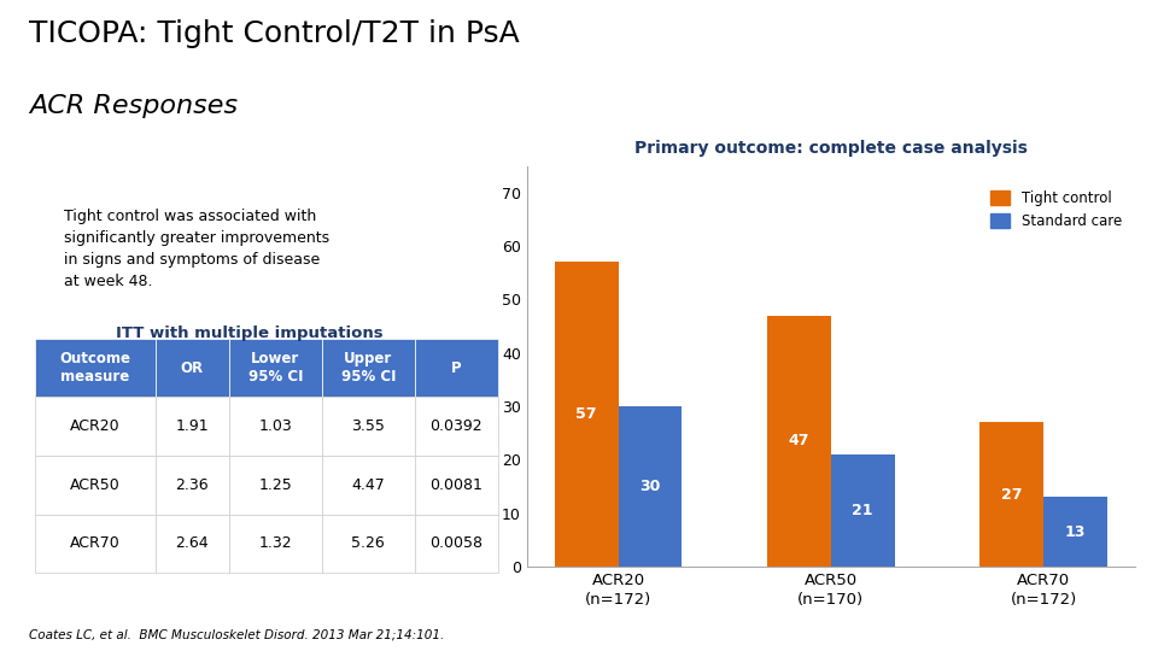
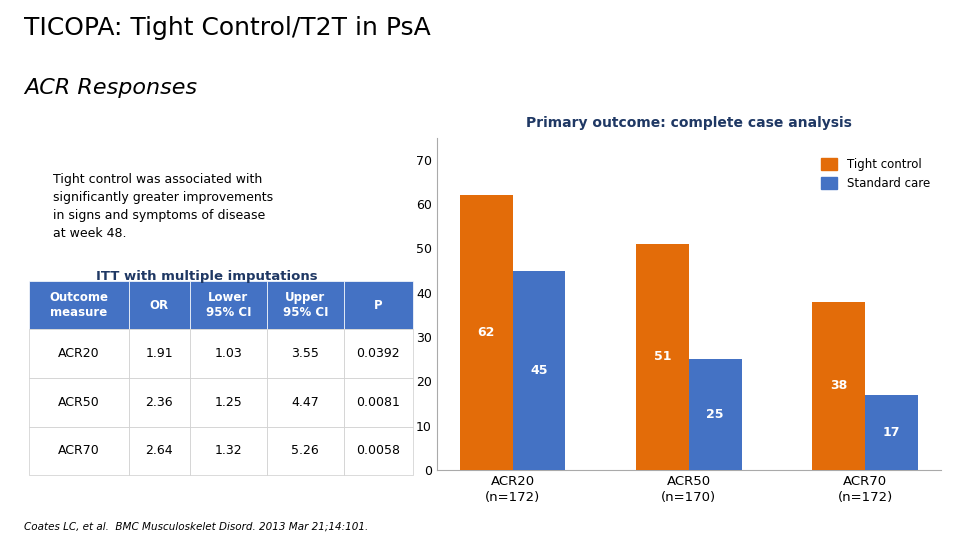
Tight control/ACR20 (n=172): 57 -> 62
Standard care/ACR20 (n=172): 30 -> 45
Tight control/ACR50 (n=170): 47 -> 51
Standard care/ACR50 (n=170): 21 -> 25
Tight control/ACR70 (n=172): 27 -> 38
Standard care/ACR70 (n=172): 13 -> 17
